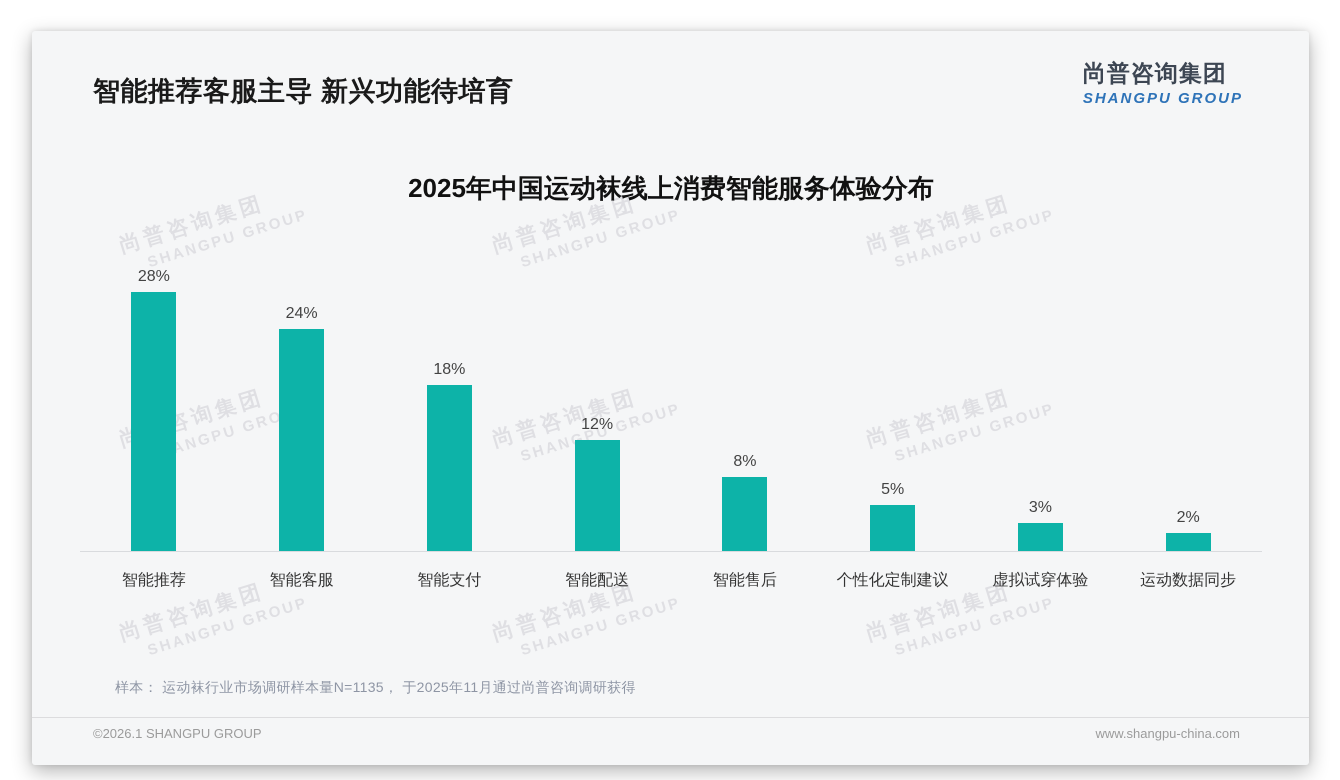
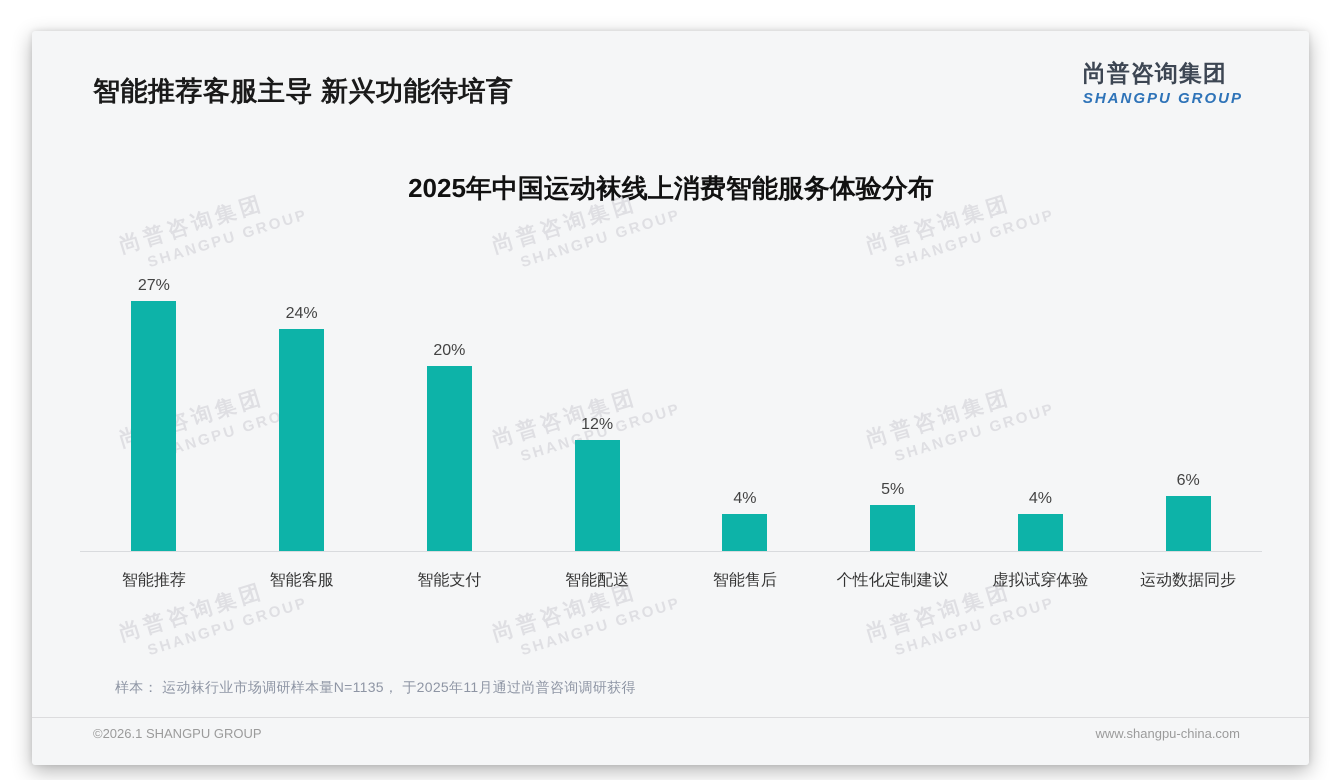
智能推荐: 28% -> 27%
智能支付: 18% -> 20%
智能售后: 8% -> 4%
虚拟试穿体验: 3% -> 4%
运动数据同步: 2% -> 6%
